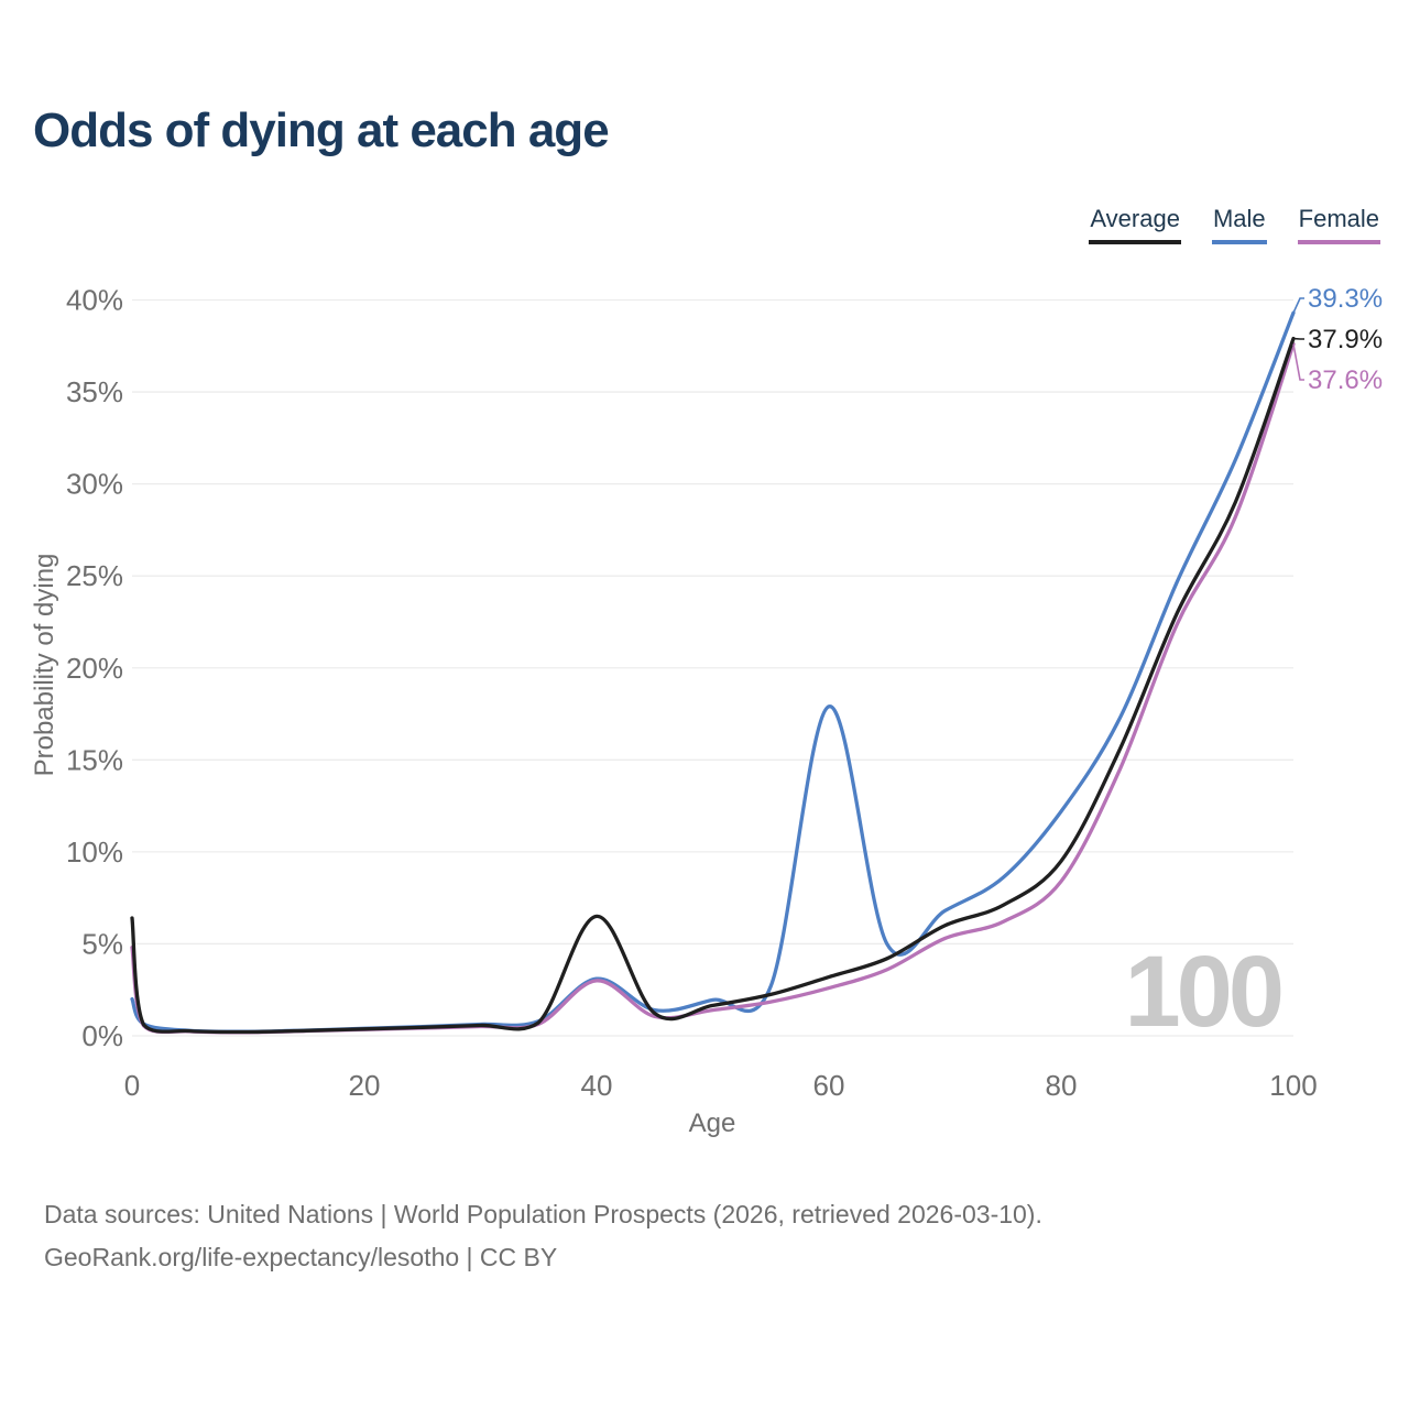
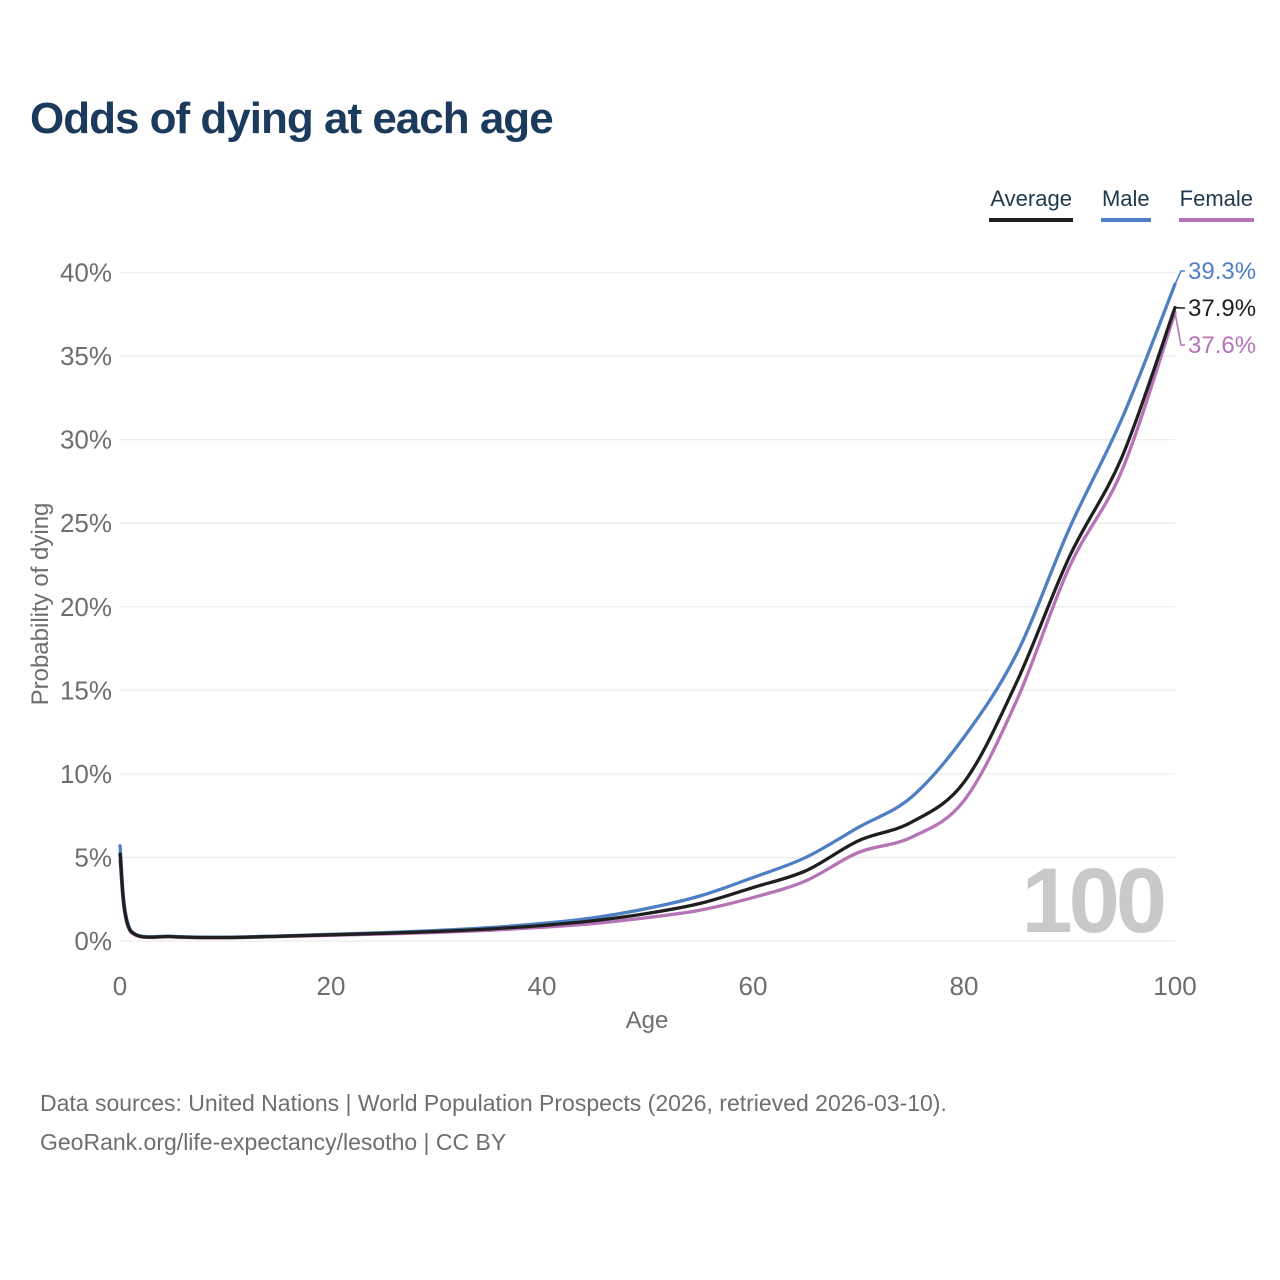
Male/0: 2.0% -> 5.7%
Average/0: 6.4% -> 5.2%
Male/40: 3.1% -> 1.1%
Female/40: 3.0% -> 0.8%
Average/40: 6.5% -> 0.9%
Male/60: 17.9% -> 3.8%
